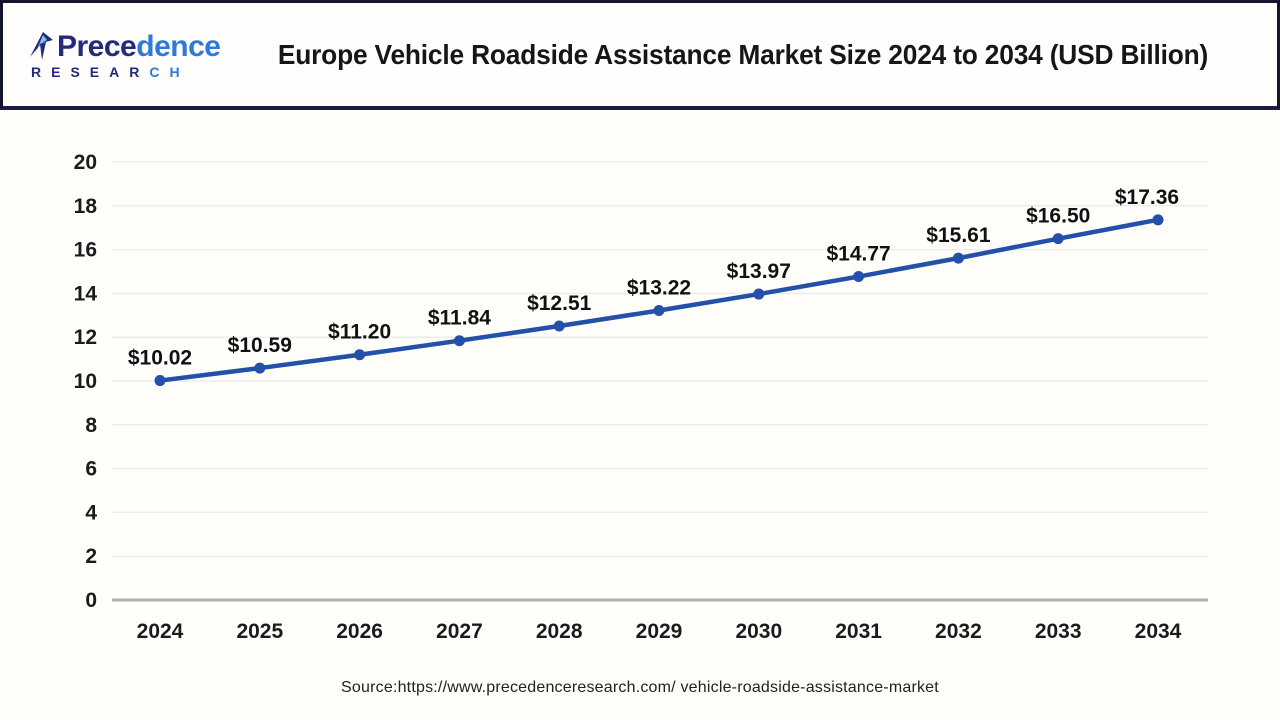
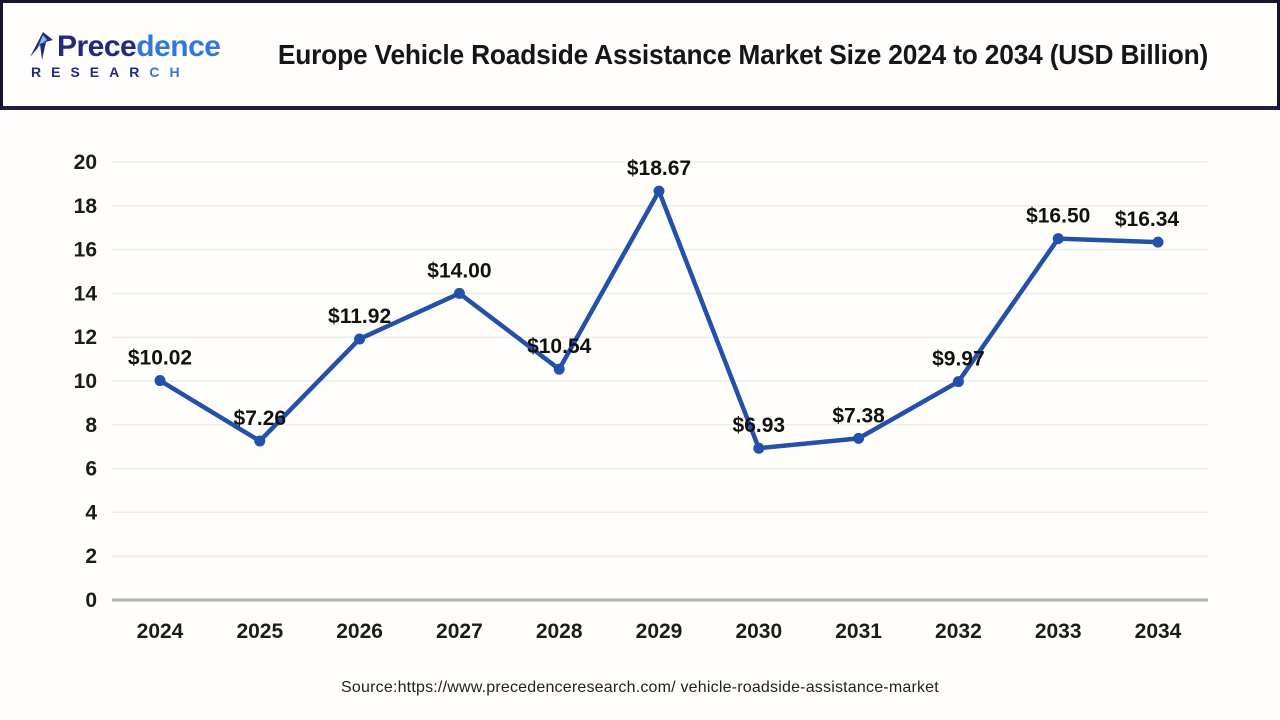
2025: $10.59 -> $7.26
2026: $11.20 -> $11.92
2027: $11.84 -> $14.00
2028: $12.51 -> $10.54
2029: $13.22 -> $18.67
2030: $13.97 -> $6.93
2031: $14.77 -> $7.38
2032: $15.61 -> $9.97
2034: $17.36 -> $16.34
